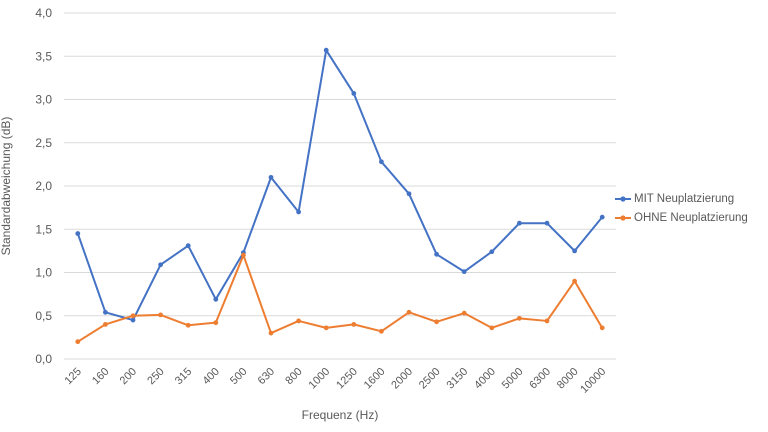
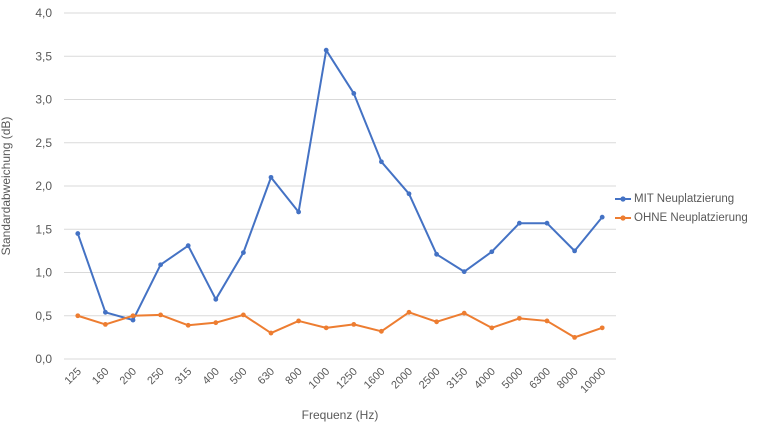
OHNE Neuplatzierung/125: 0,2 -> 0,5
OHNE Neuplatzierung/500: 1,2 -> 0,5
OHNE Neuplatzierung/8000: 0,9 -> 0,2
